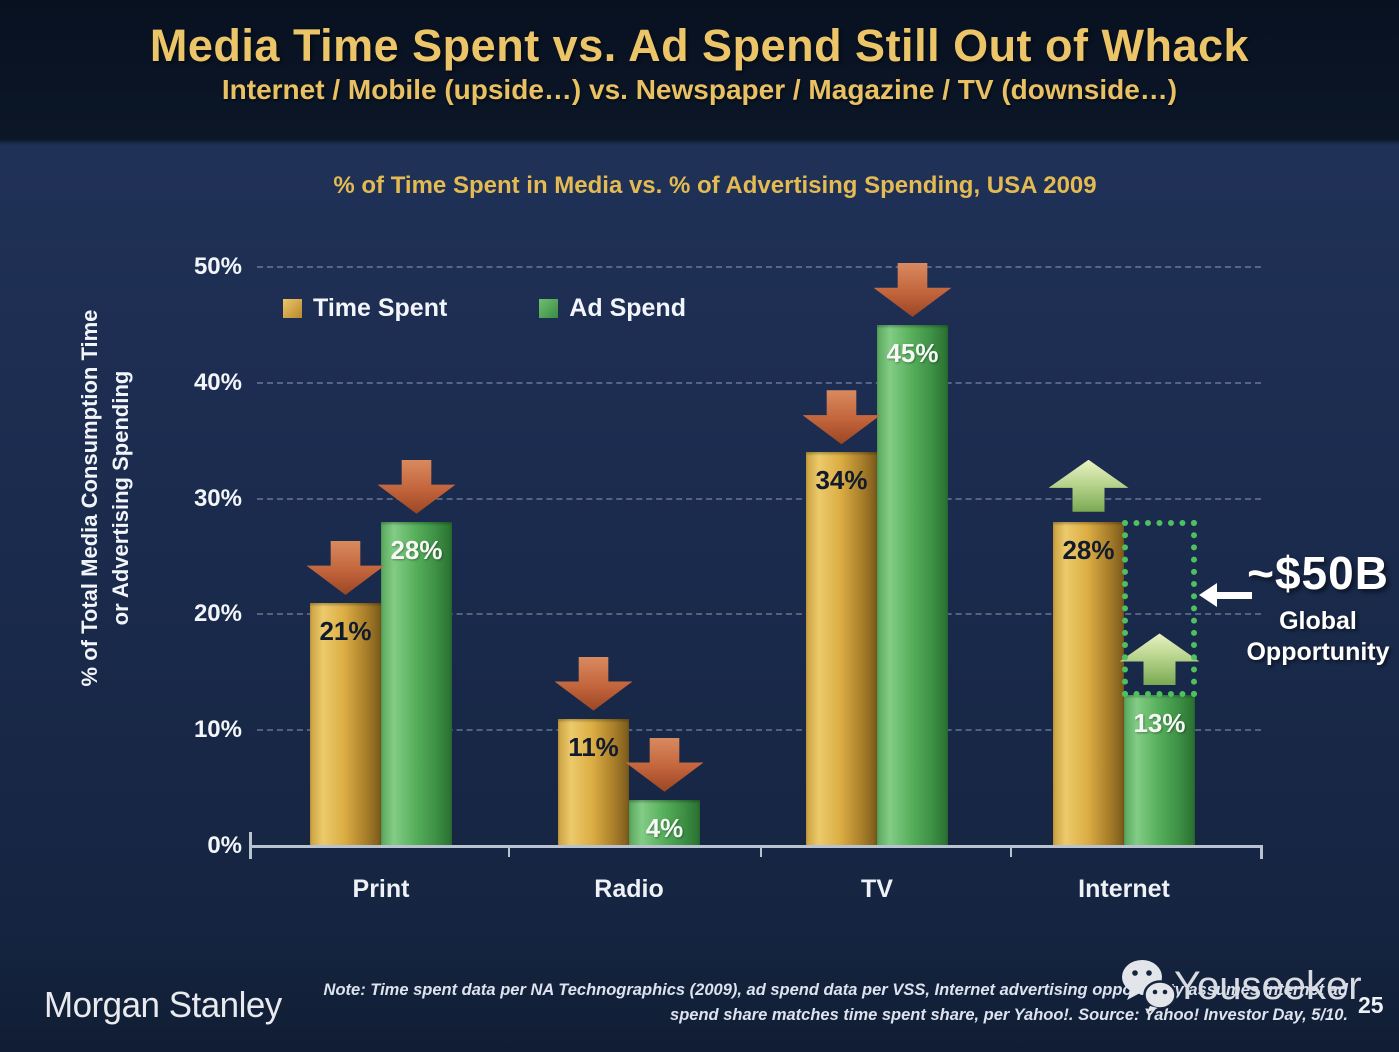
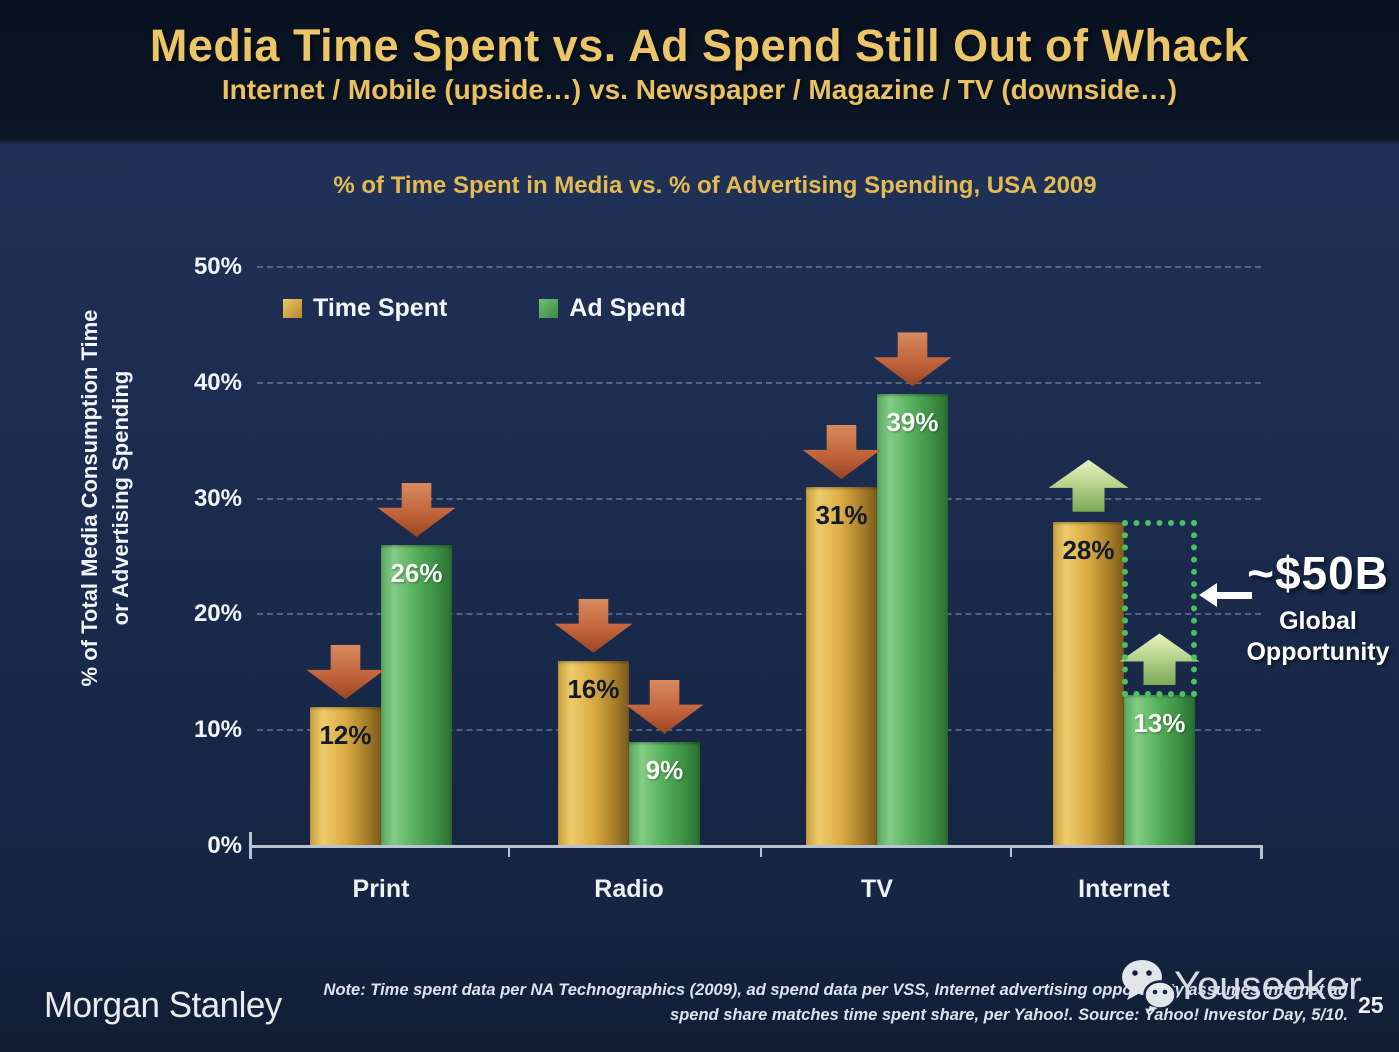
Time Spent/Print: 21% -> 12%
Ad Spend/Print: 28% -> 26%
Time Spent/Radio: 11% -> 16%
Ad Spend/Radio: 4% -> 9%
Time Spent/TV: 34% -> 31%
Ad Spend/TV: 45% -> 39%
